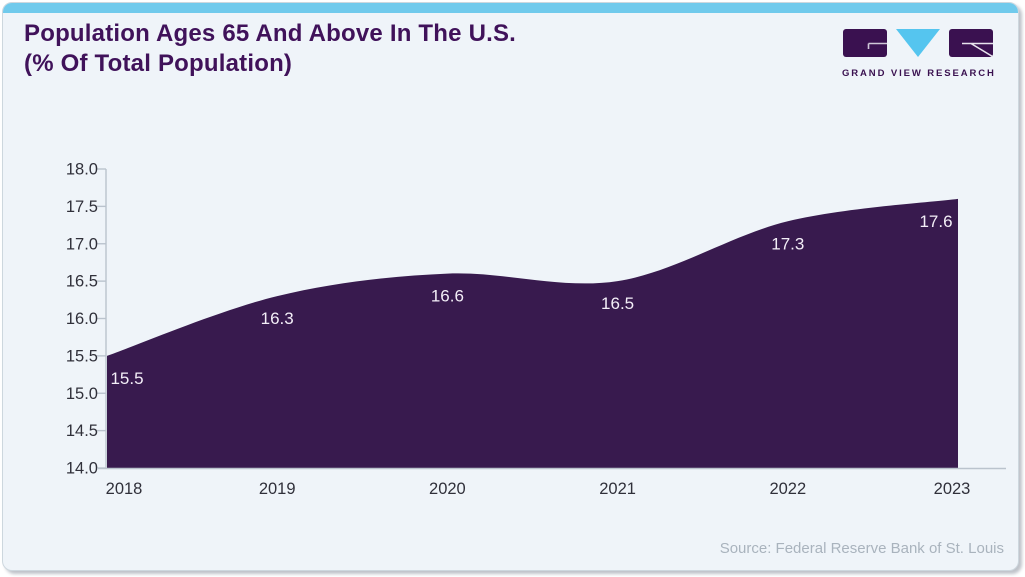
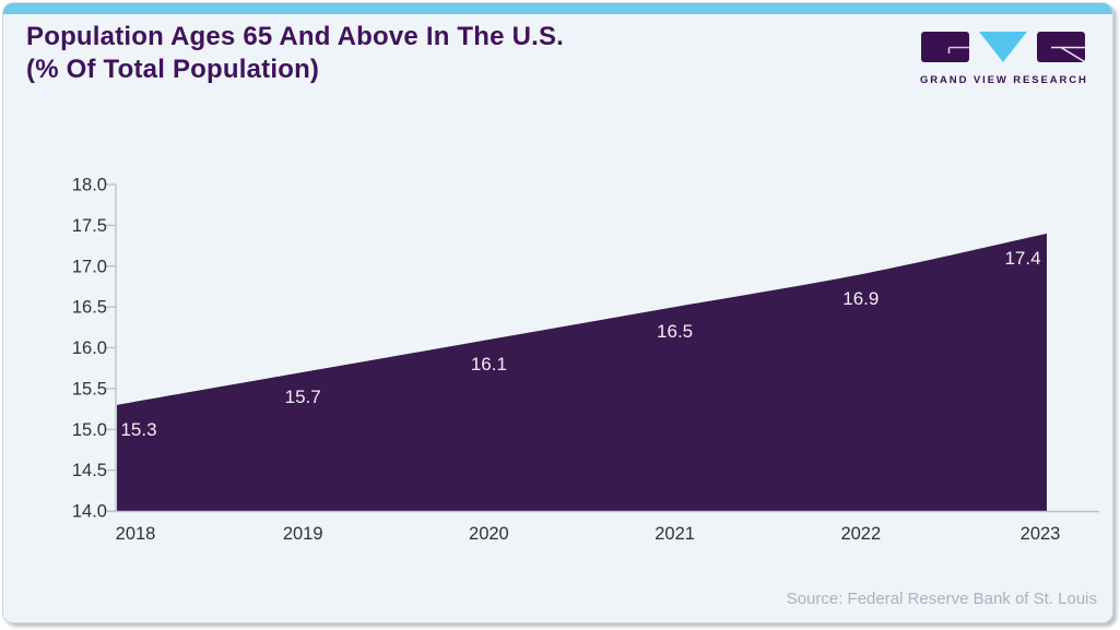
2018: 15.5 -> 15.3
2019: 16.3 -> 15.7
2020: 16.6 -> 16.1
2022: 17.3 -> 16.9
2023: 17.6 -> 17.4
